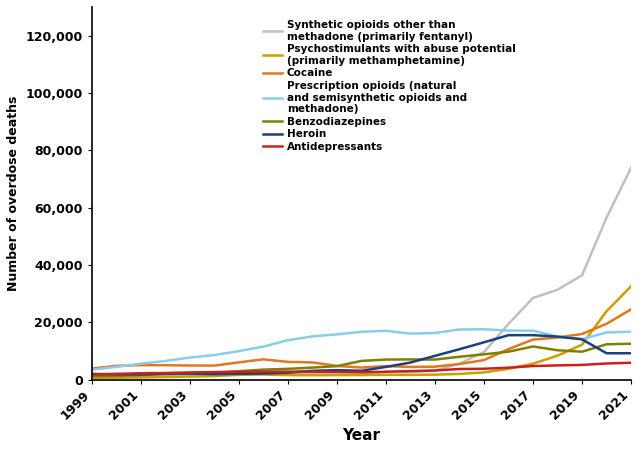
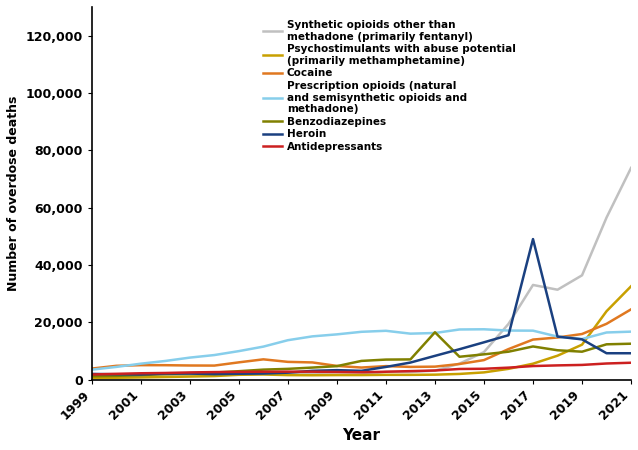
Benzodiazepines/2013: 7,000 -> 16,500
Synthetic opioids other than methadone (primarily fentanyl)/2017: 28,500 -> 33,000
Heroin/2017: 15,500 -> 49,000
